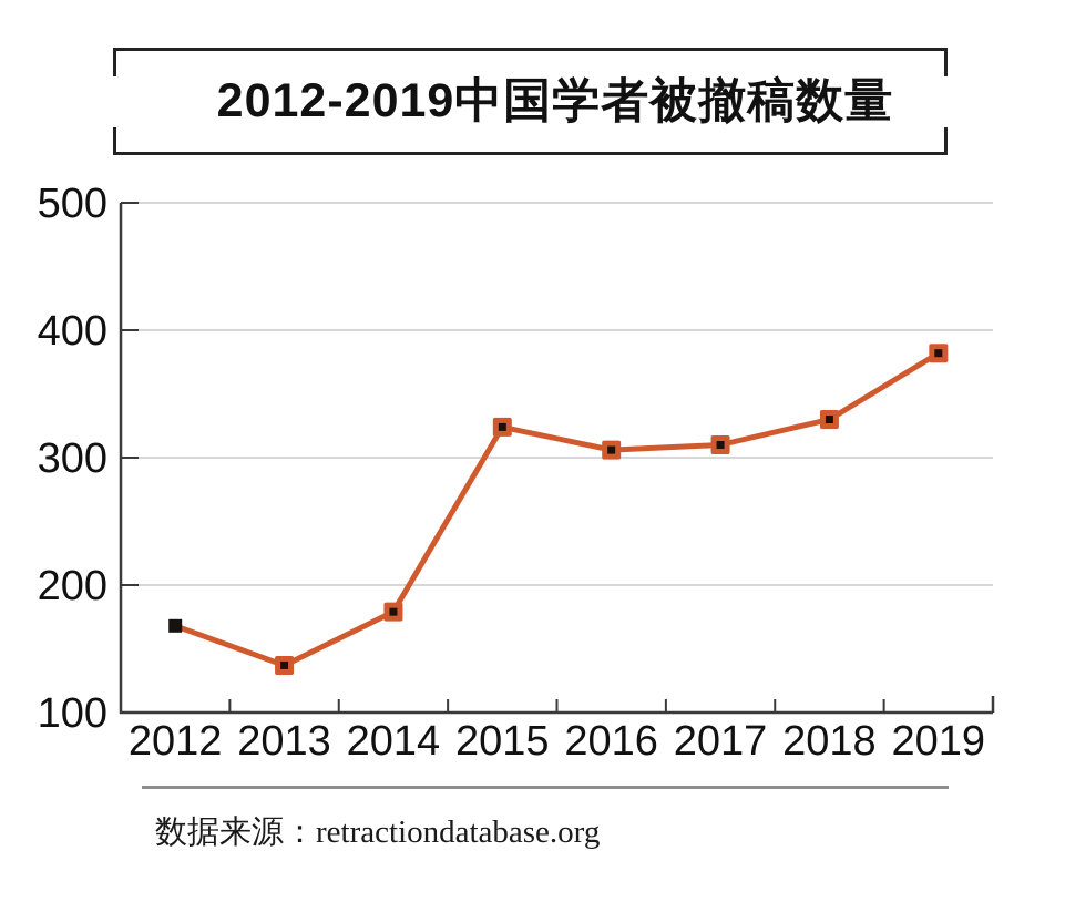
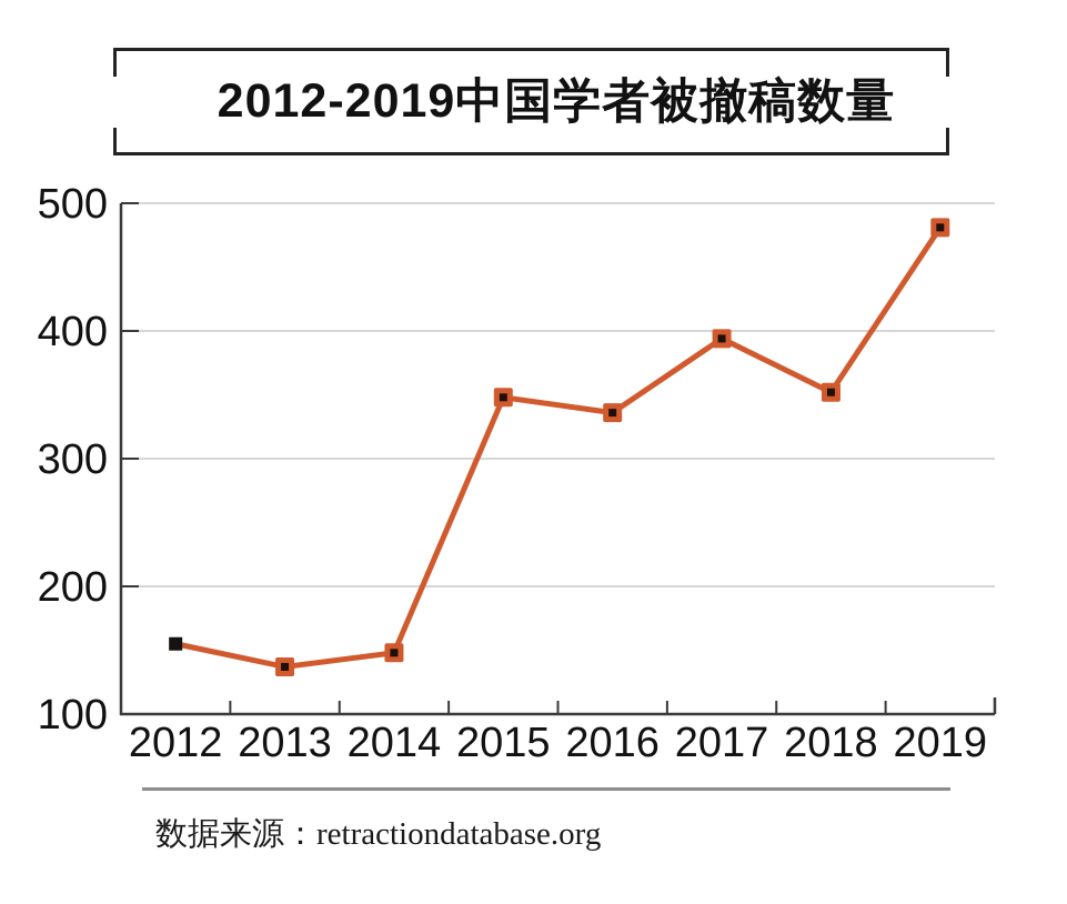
2012: 168 -> 155
2014: 179 -> 148
2015: 324 -> 348
2016: 306 -> 336
2017: 310 -> 394
2018: 330 -> 352
2019: 382 -> 481
